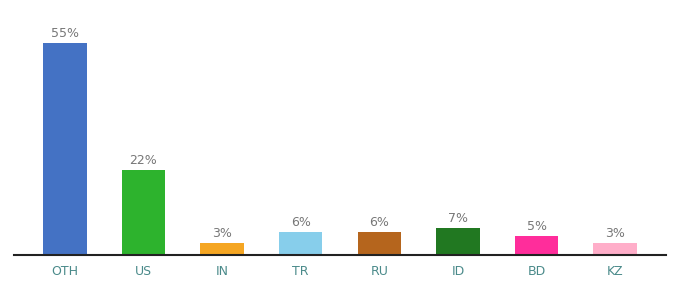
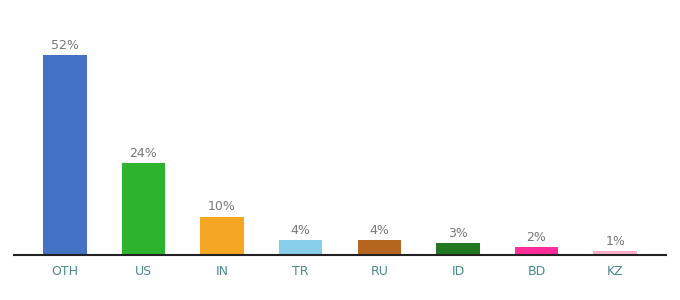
OTH: 55% -> 52%
US: 22% -> 24%
IN: 3% -> 10%
TR: 6% -> 4%
RU: 6% -> 4%
ID: 7% -> 3%
BD: 5% -> 2%
KZ: 3% -> 1%
